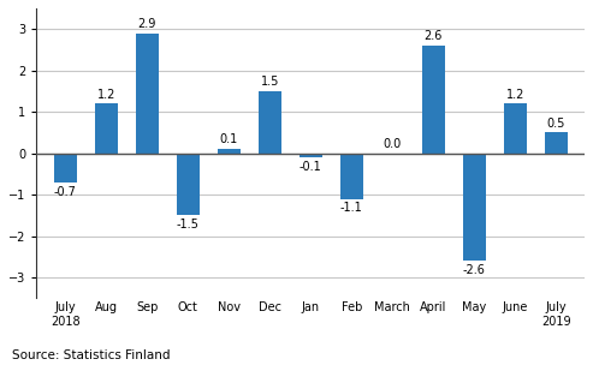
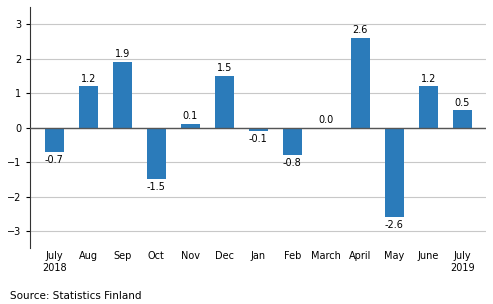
Sep: 2.9 -> 1.9
Feb: -1.1 -> -0.8
